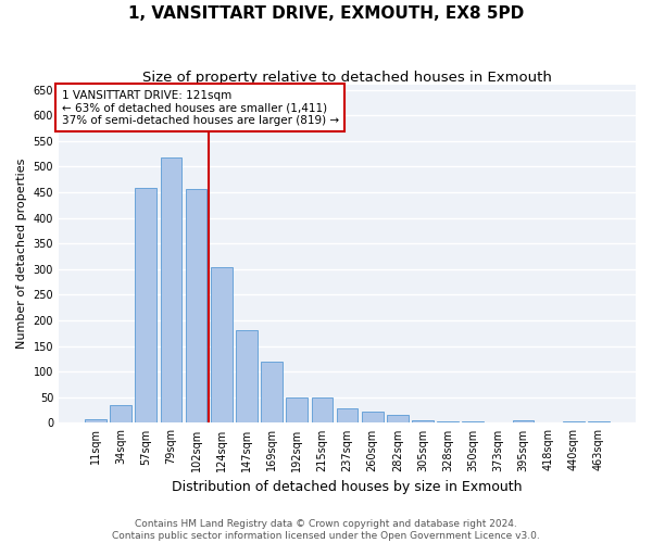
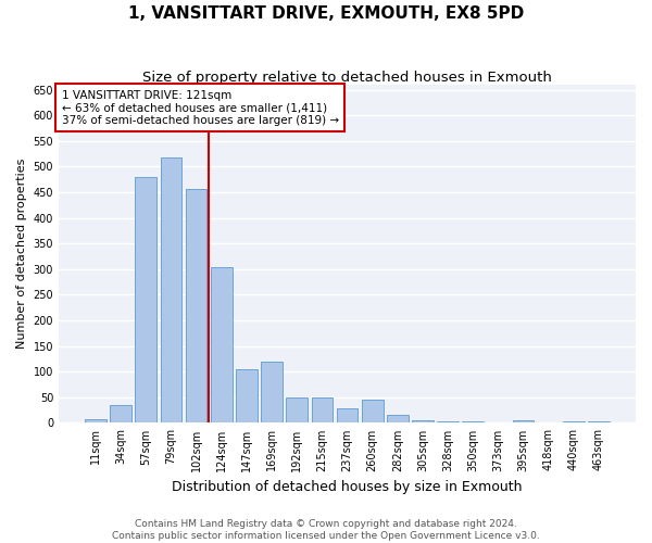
57sqm: 458 -> 480
147sqm: 181 -> 105
260sqm: 22 -> 45
